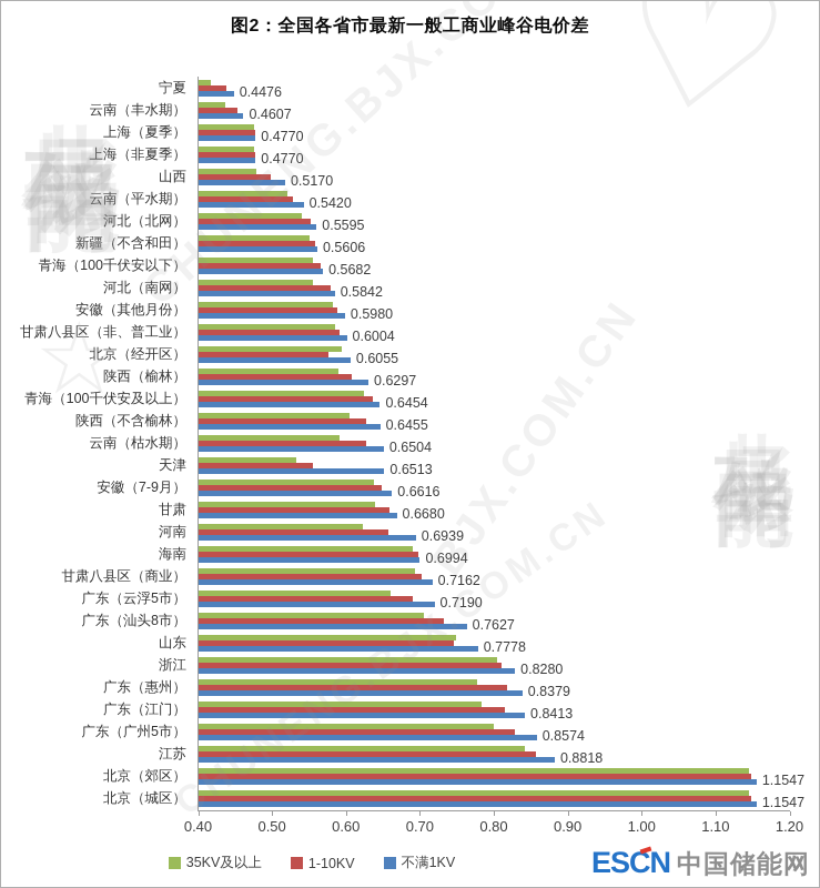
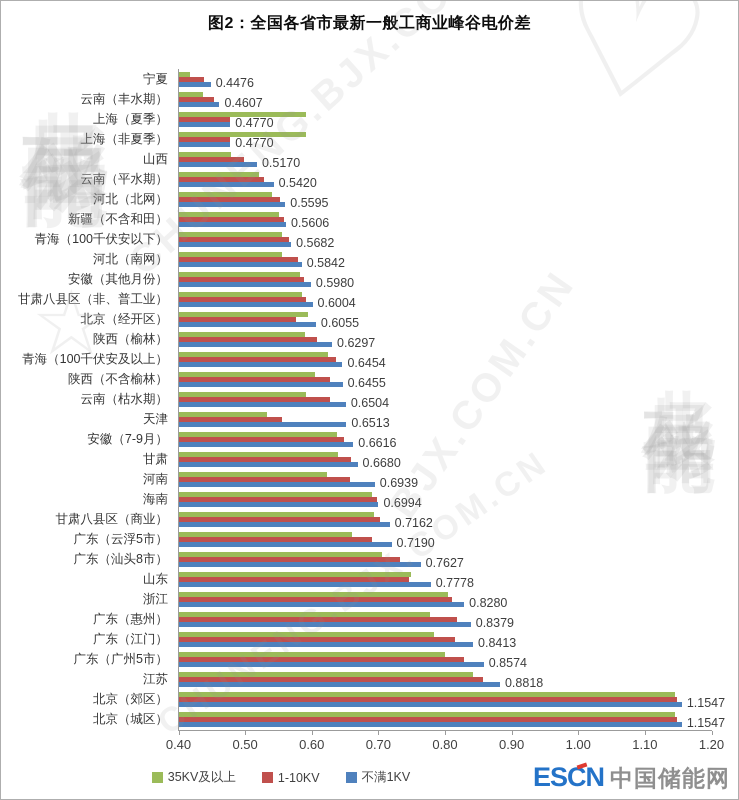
35KV及以上/上海（夏季）: 0.47 -> 0.59
35KV及以上/上海（非夏季）: 0.47 -> 0.59
